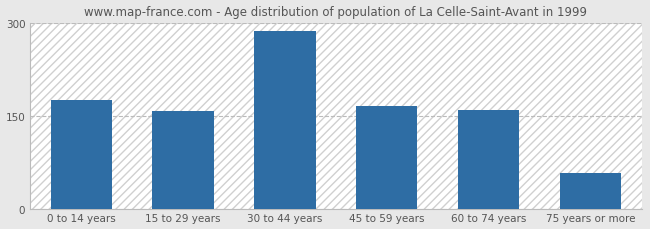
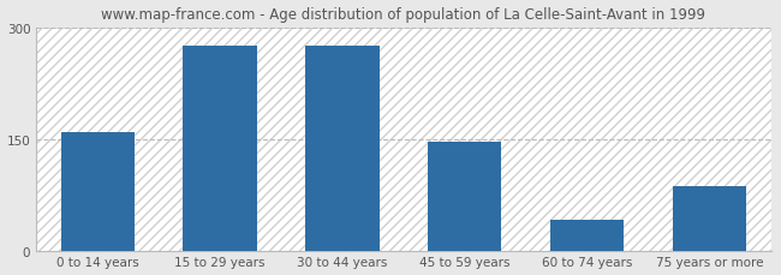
0 to 14 years: 175 -> 160
15 to 29 years: 158 -> 276
30 to 44 years: 287 -> 276
45 to 59 years: 165 -> 146
60 to 74 years: 160 -> 42
75 years or more: 57 -> 86
